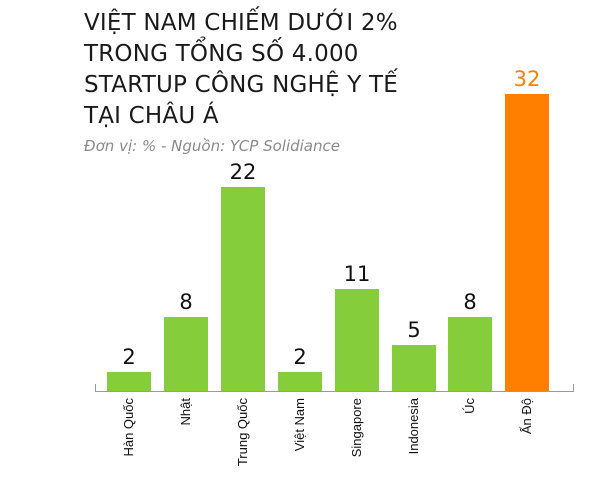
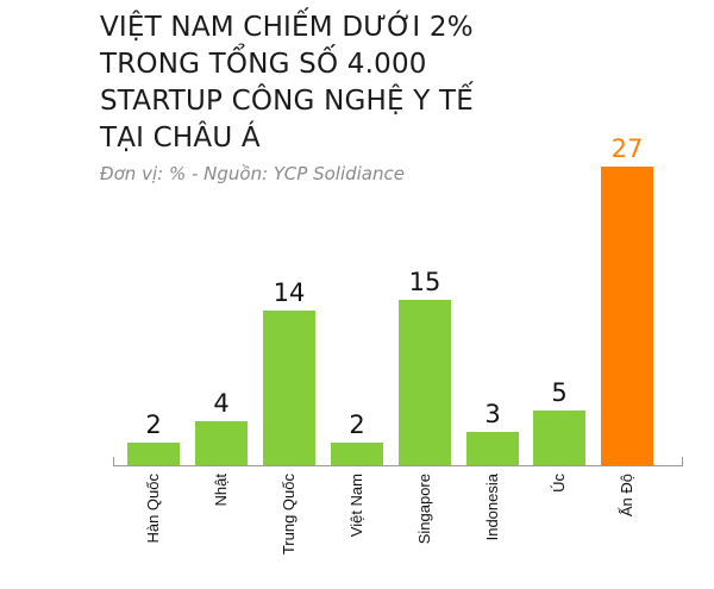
Nhật: 8 -> 4
Trung Quốc: 22 -> 14
Singapore: 11 -> 15
Indonesia: 5 -> 3
Úc: 8 -> 5
Ấn Độ: 32 -> 27
